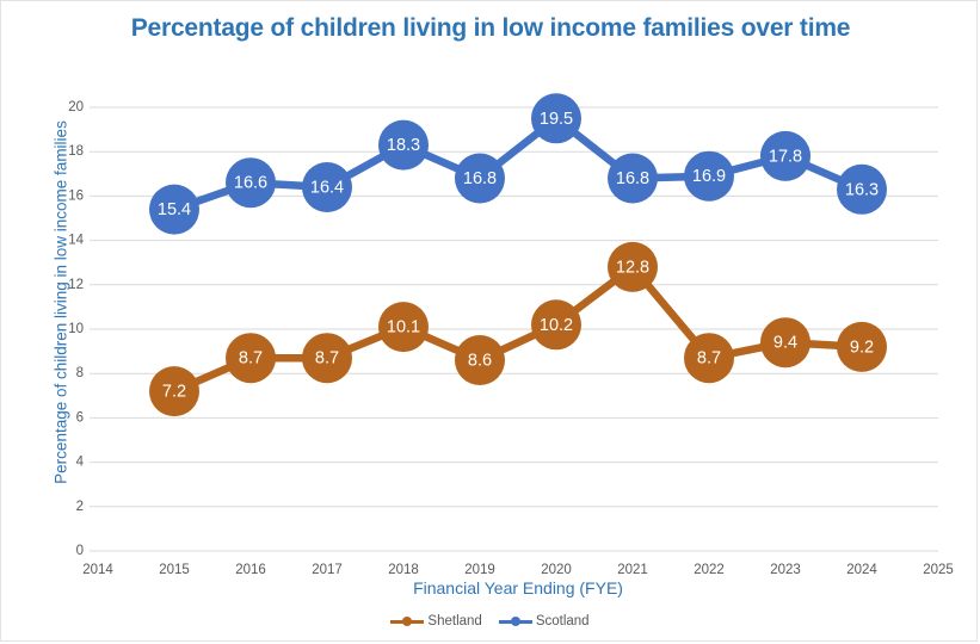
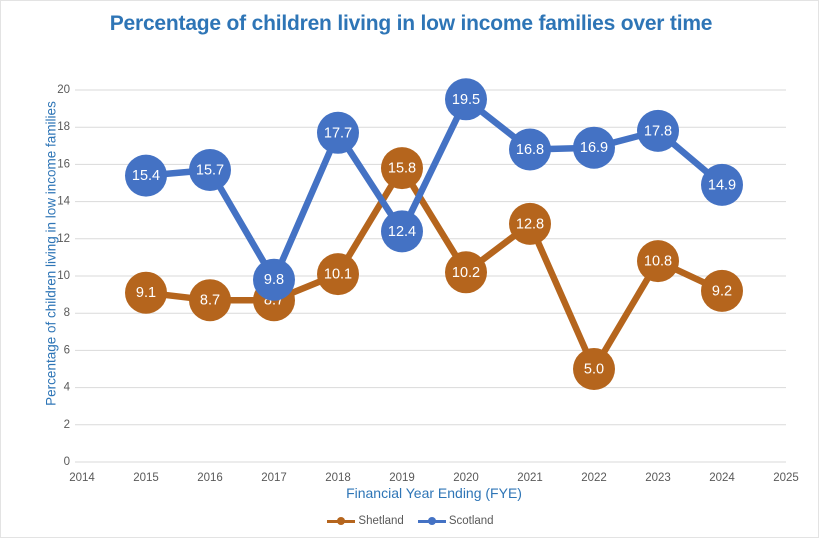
Shetland/2015: 7.2 -> 9.1
Scotland/2016: 16.6 -> 15.7
Scotland/2017: 16.4 -> 9.8
Scotland/2018: 18.3 -> 17.7
Shetland/2019: 8.6 -> 15.8
Scotland/2019: 16.8 -> 12.4
Shetland/2022: 8.7 -> 5.0
Shetland/2023: 9.4 -> 10.8
Scotland/2024: 16.3 -> 14.9
